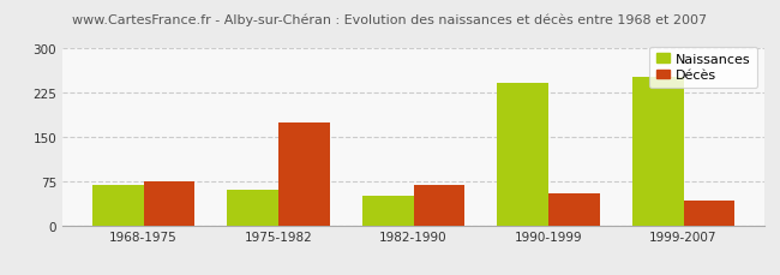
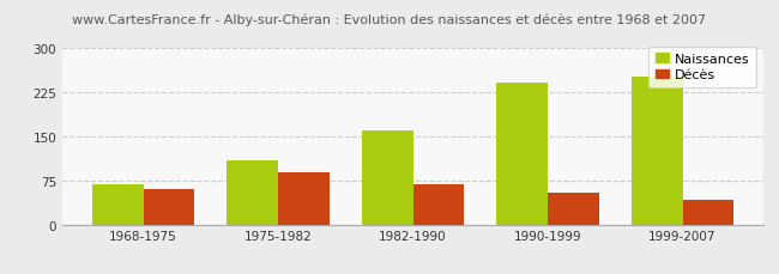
Décès/1968-1975: 75 -> 60
Naissances/1975-1982: 60 -> 110
Décès/1975-1982: 175 -> 88
Naissances/1982-1990: 50 -> 160
